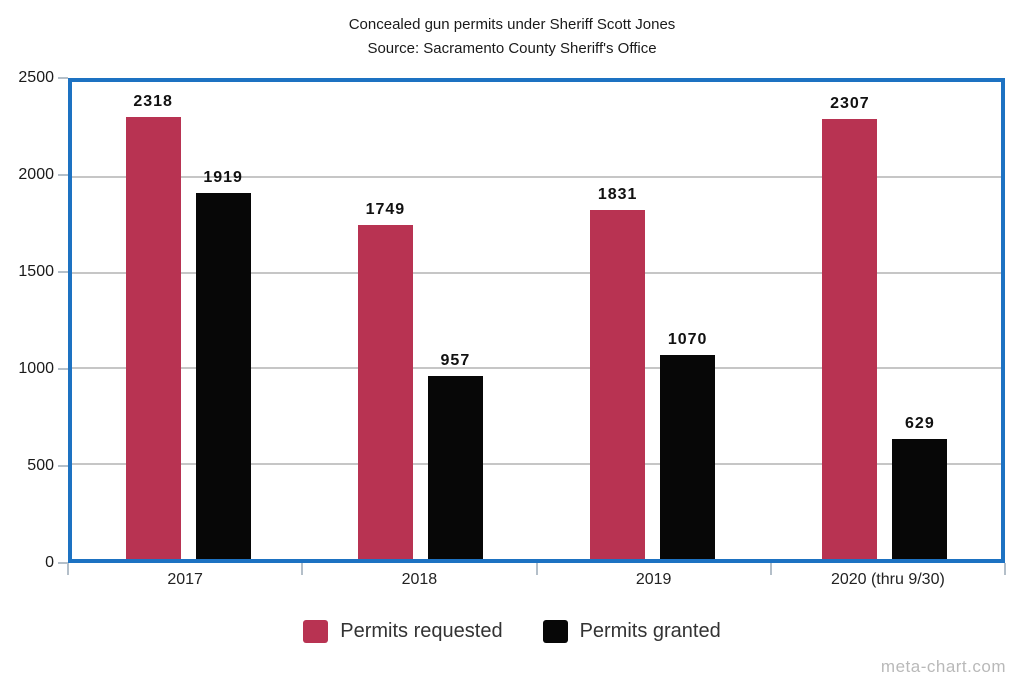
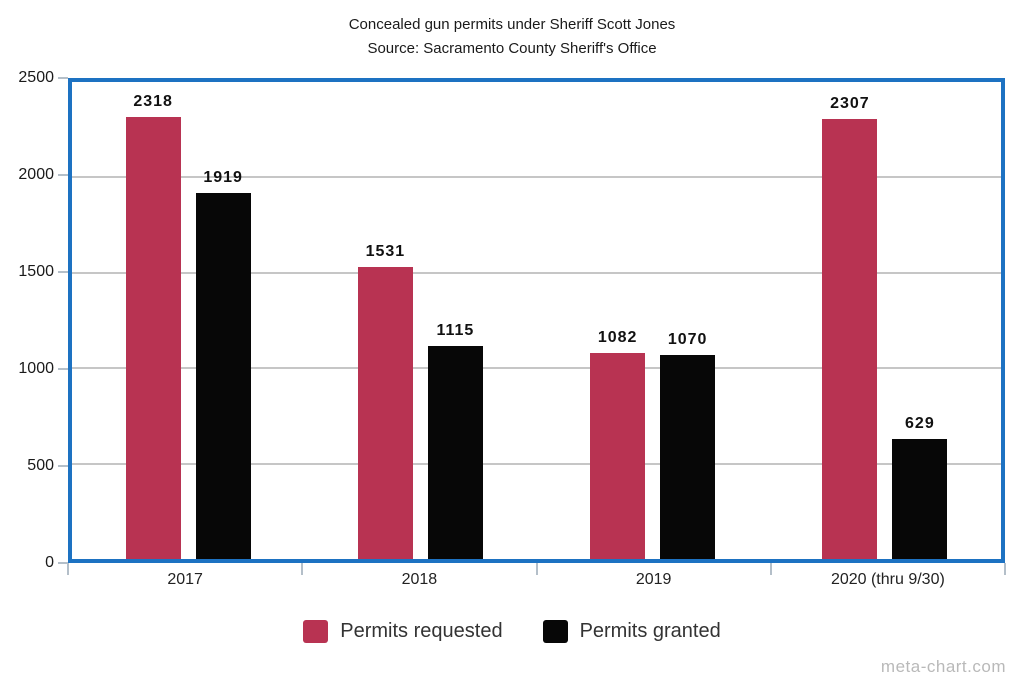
Permits requested/2018: 1749 -> 1531
Permits granted/2018: 957 -> 1115
Permits requested/2019: 1831 -> 1082
